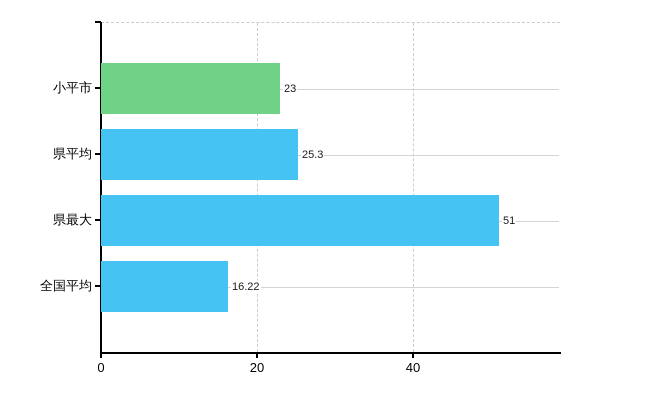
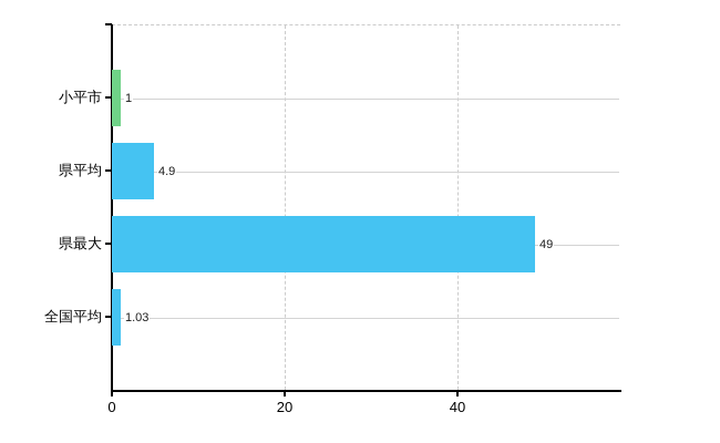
小平市: 23 -> 1
県平均: 25.3 -> 4.9
県最大: 51 -> 49
全国平均: 16.22 -> 1.03
